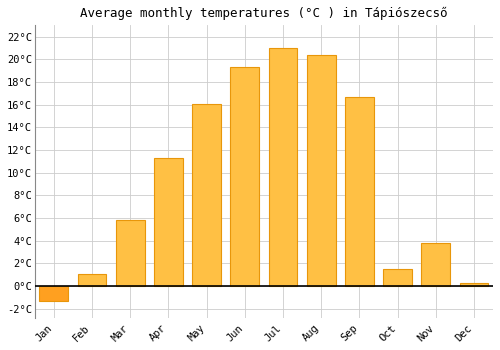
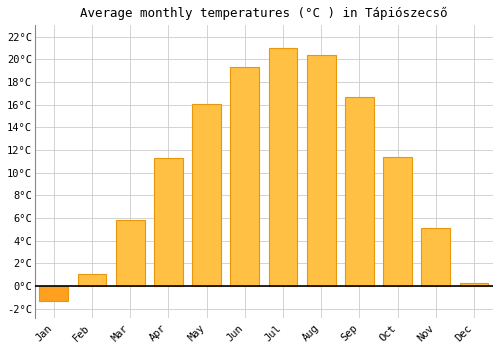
Oct: 1.5°C -> 11.4°C
Nov: 3.8°C -> 5.1°C
